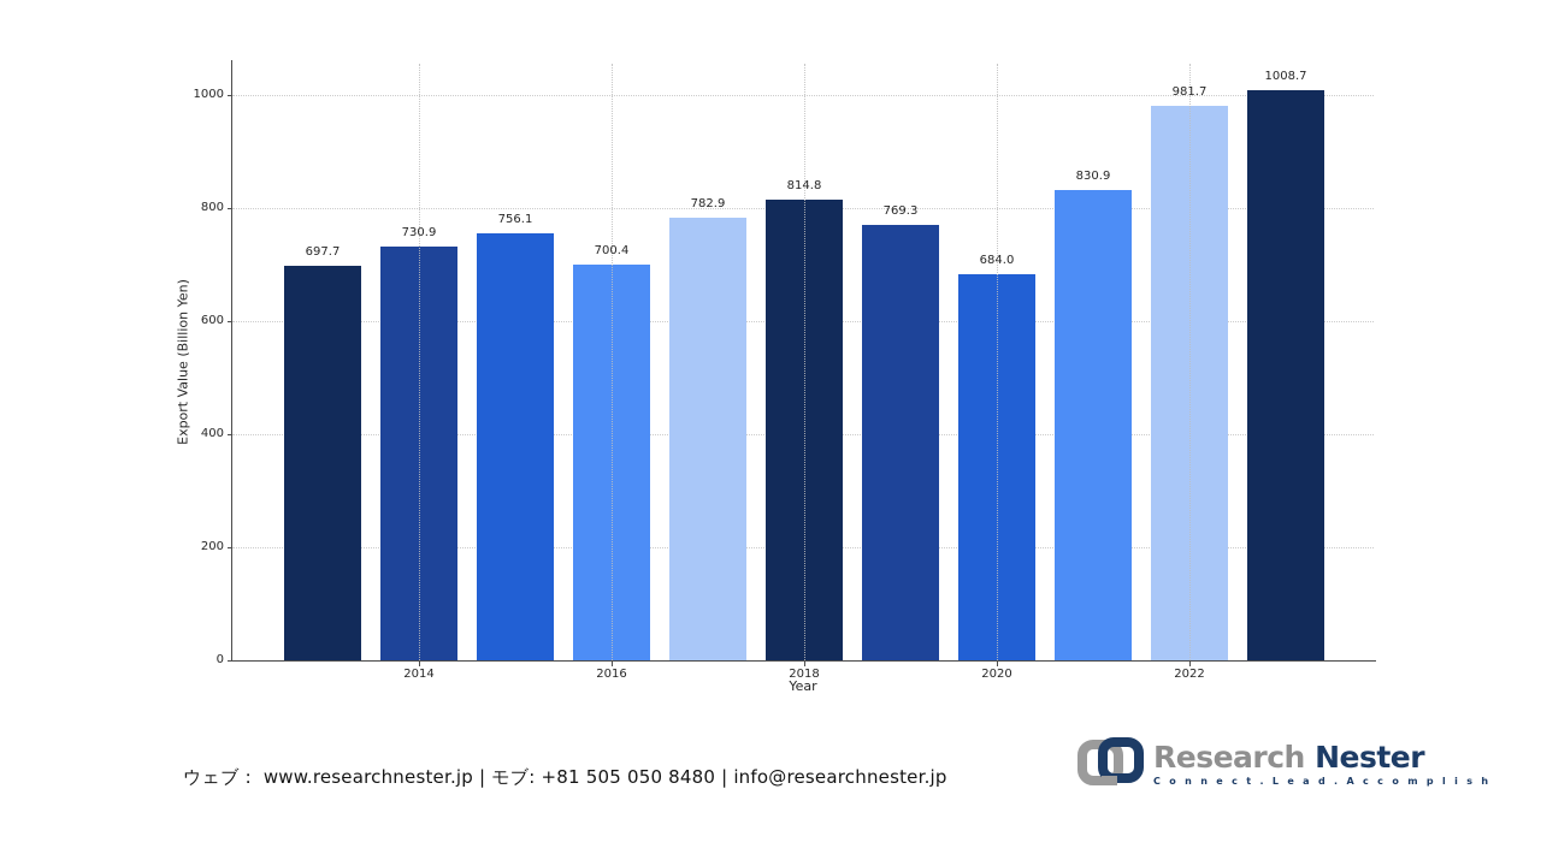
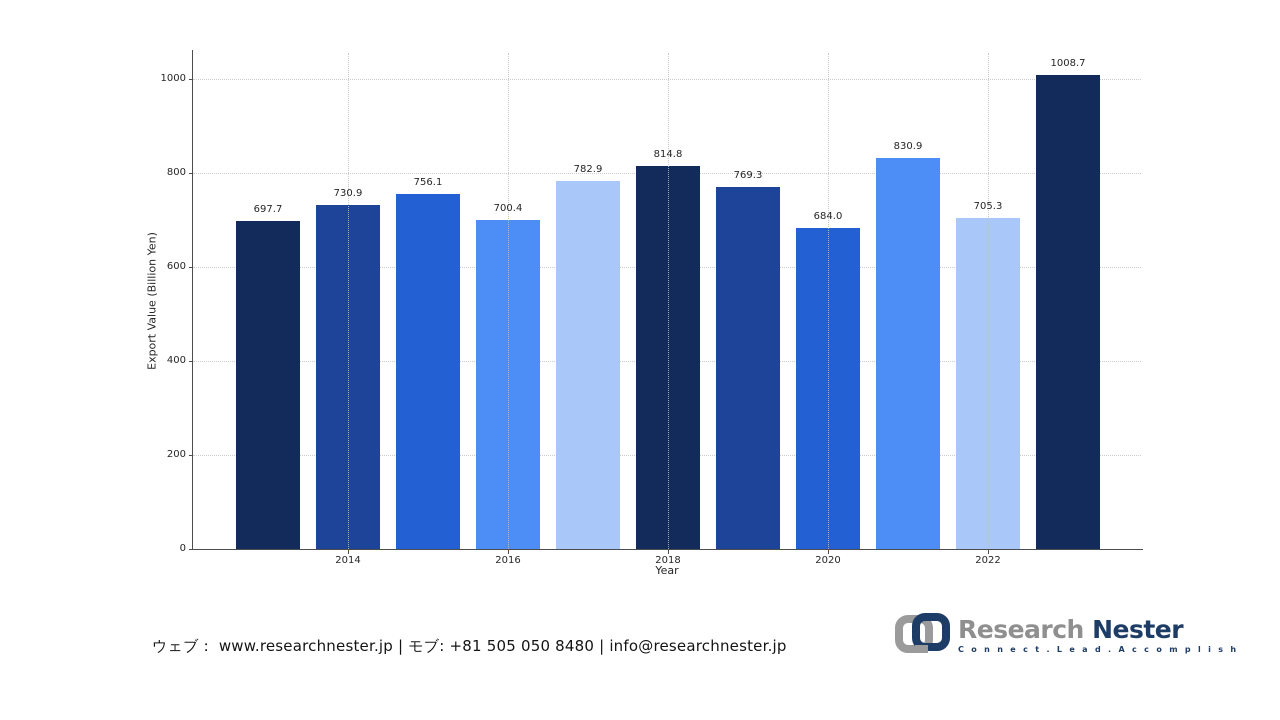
2022: 981.7 -> 705.3
